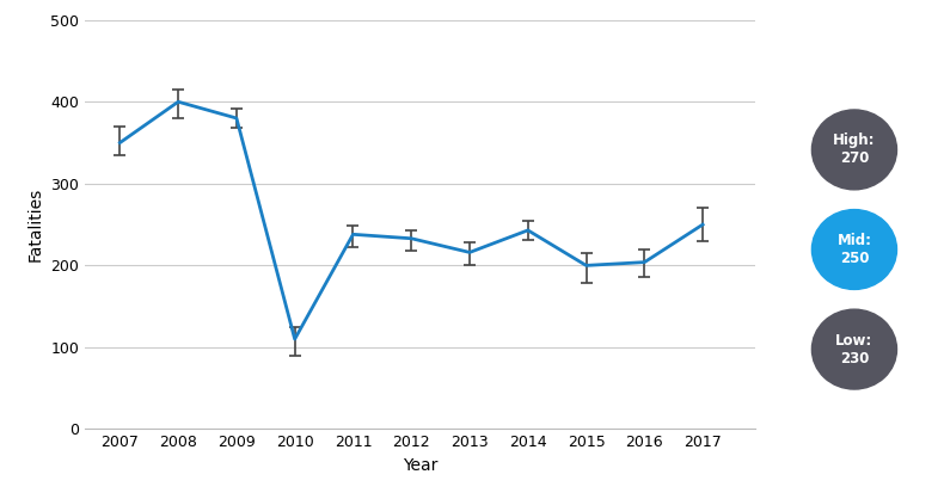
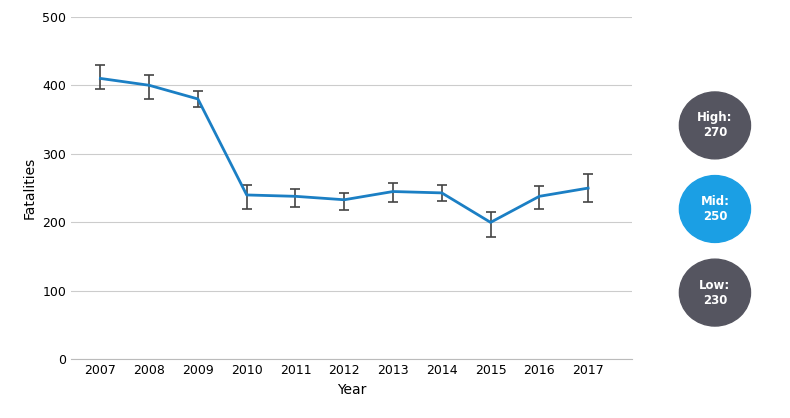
2007: 350 -> 410
2010: 110 -> 240
2013: 216 -> 245
2016: 204 -> 238
